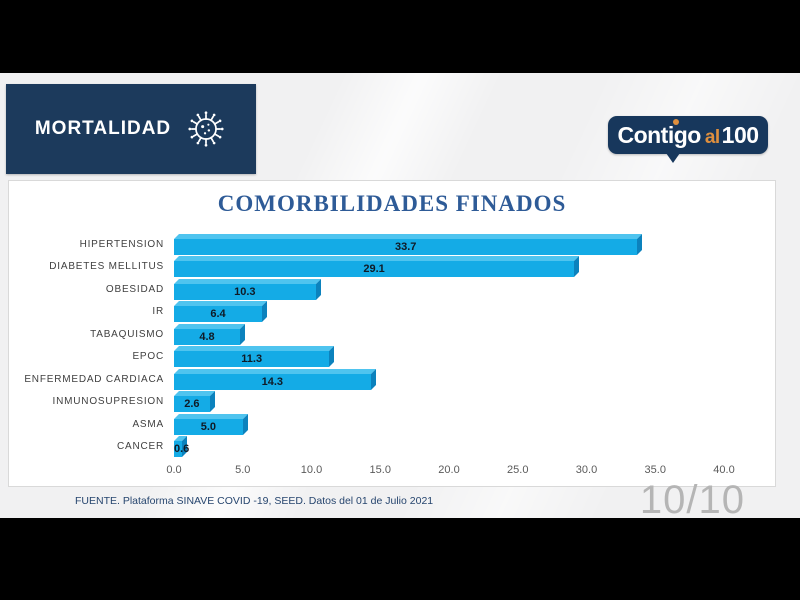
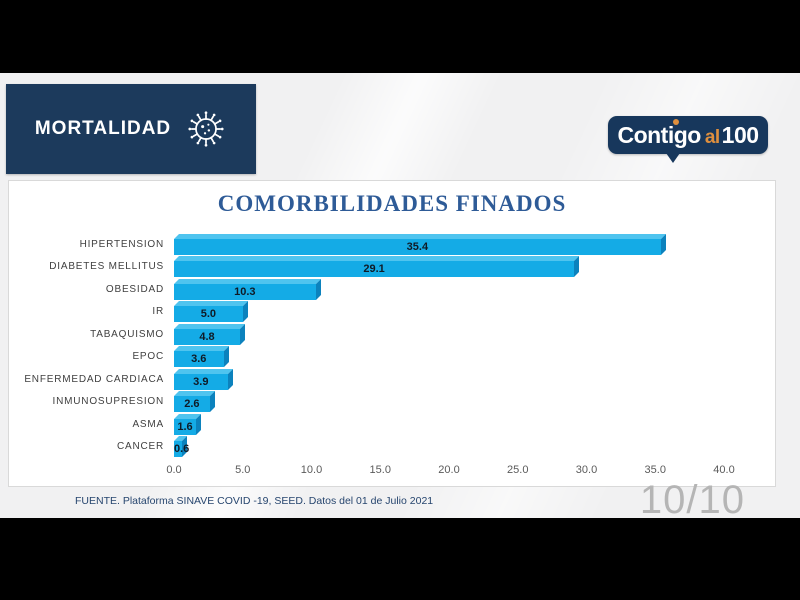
HIPERTENSION: 33.7 -> 35.4
IR: 6.4 -> 5.0
EPOC: 11.3 -> 3.6
ENFERMEDAD CARDIACA: 14.3 -> 3.9
ASMA: 5.0 -> 1.6
